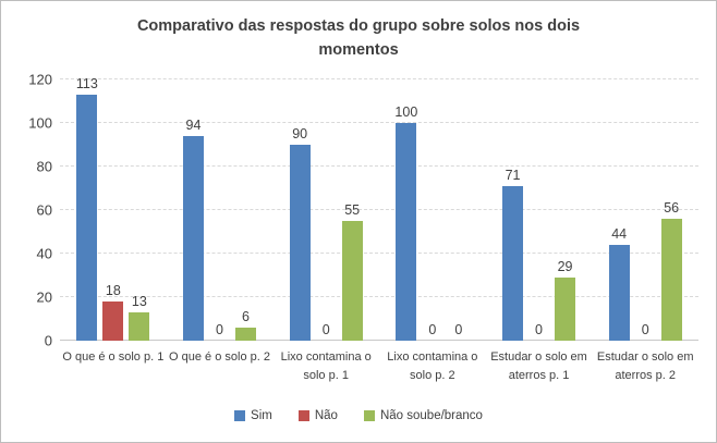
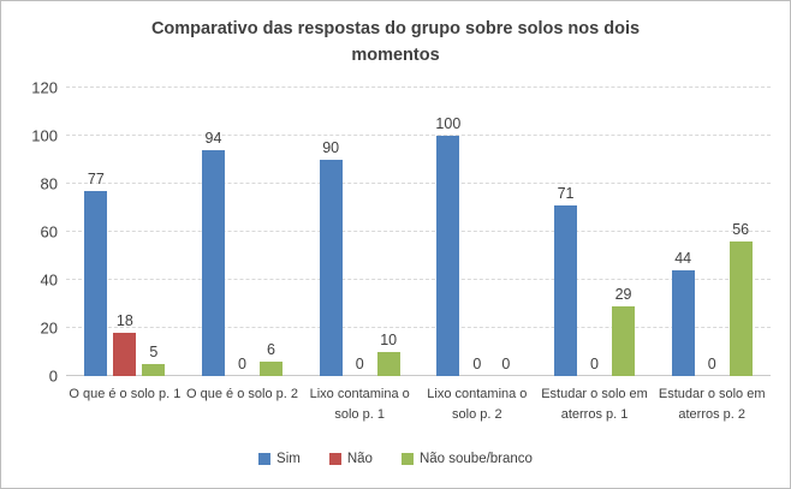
Sim/O que é o solo p. 1: 113 -> 77
Não soube/branco/O que é o solo p. 1: 13 -> 5
Não soube/branco/Lixo contamina o solo p. 1: 55 -> 10
